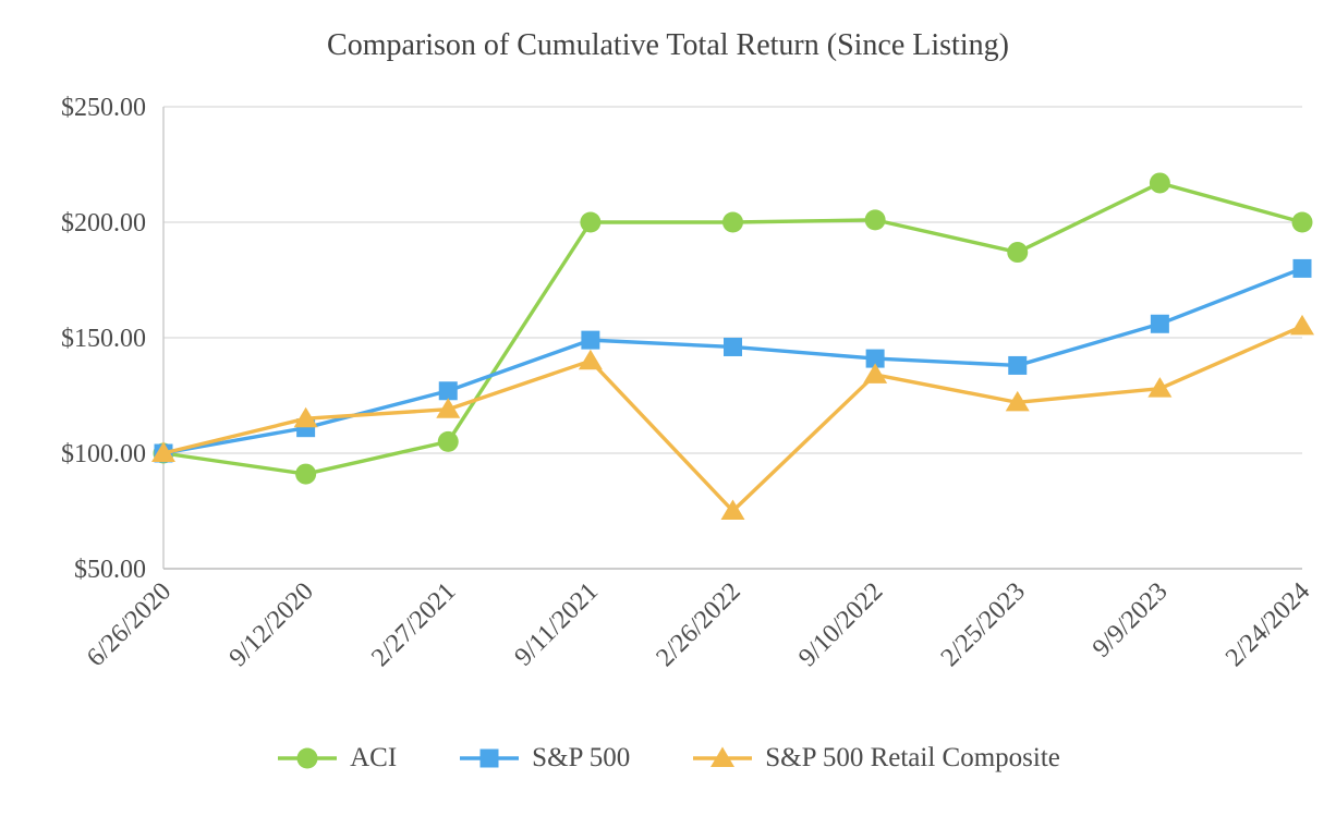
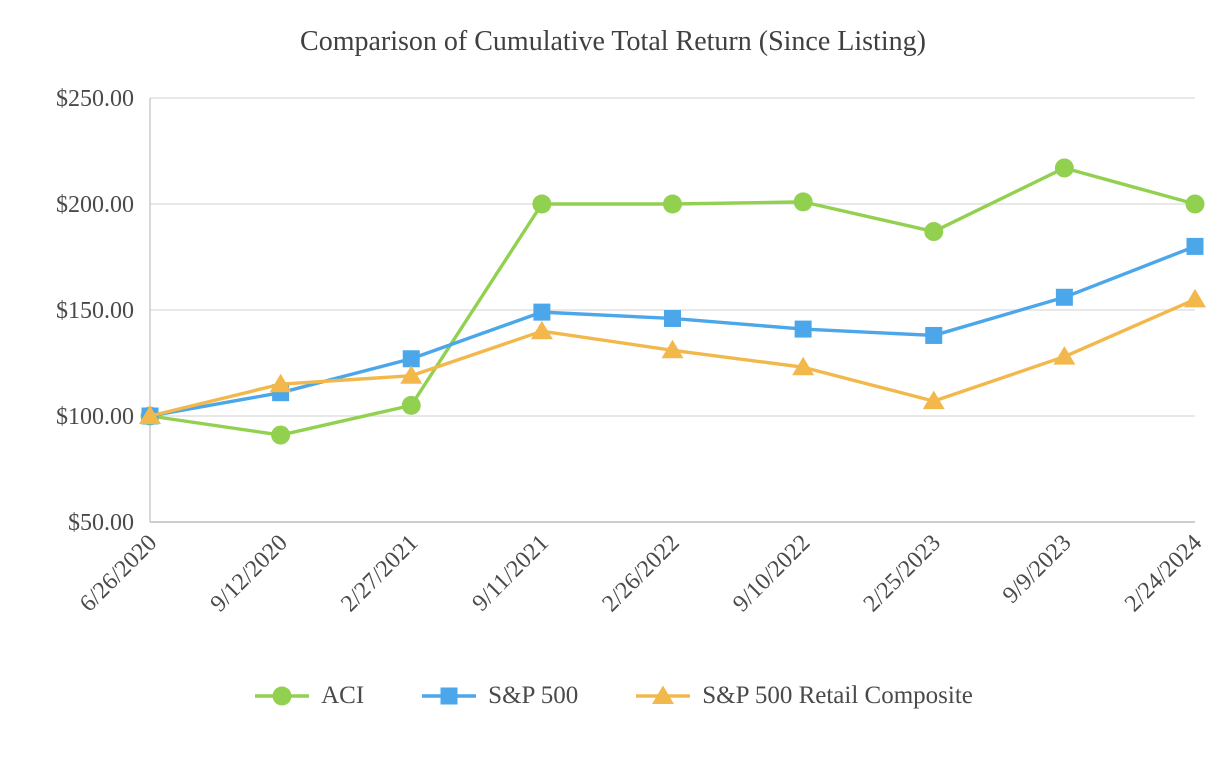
S&P 500 Retail Composite/2/26/2022: $75 -> $131
S&P 500 Retail Composite/9/10/2022: $134 -> $123
S&P 500 Retail Composite/2/25/2023: $122 -> $107
